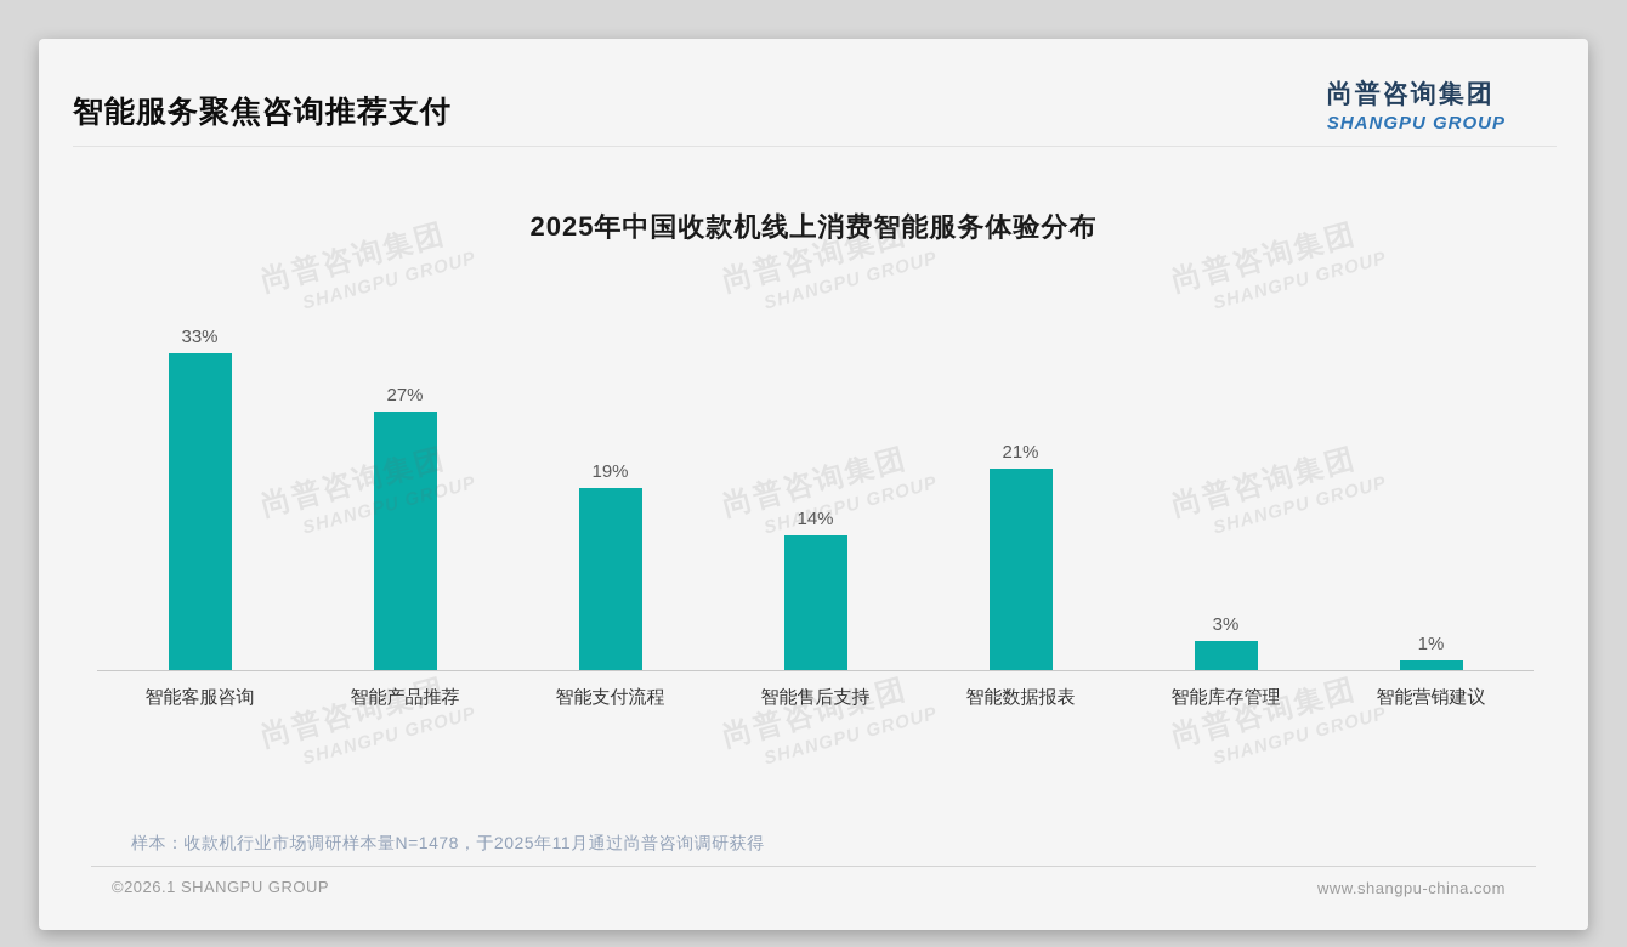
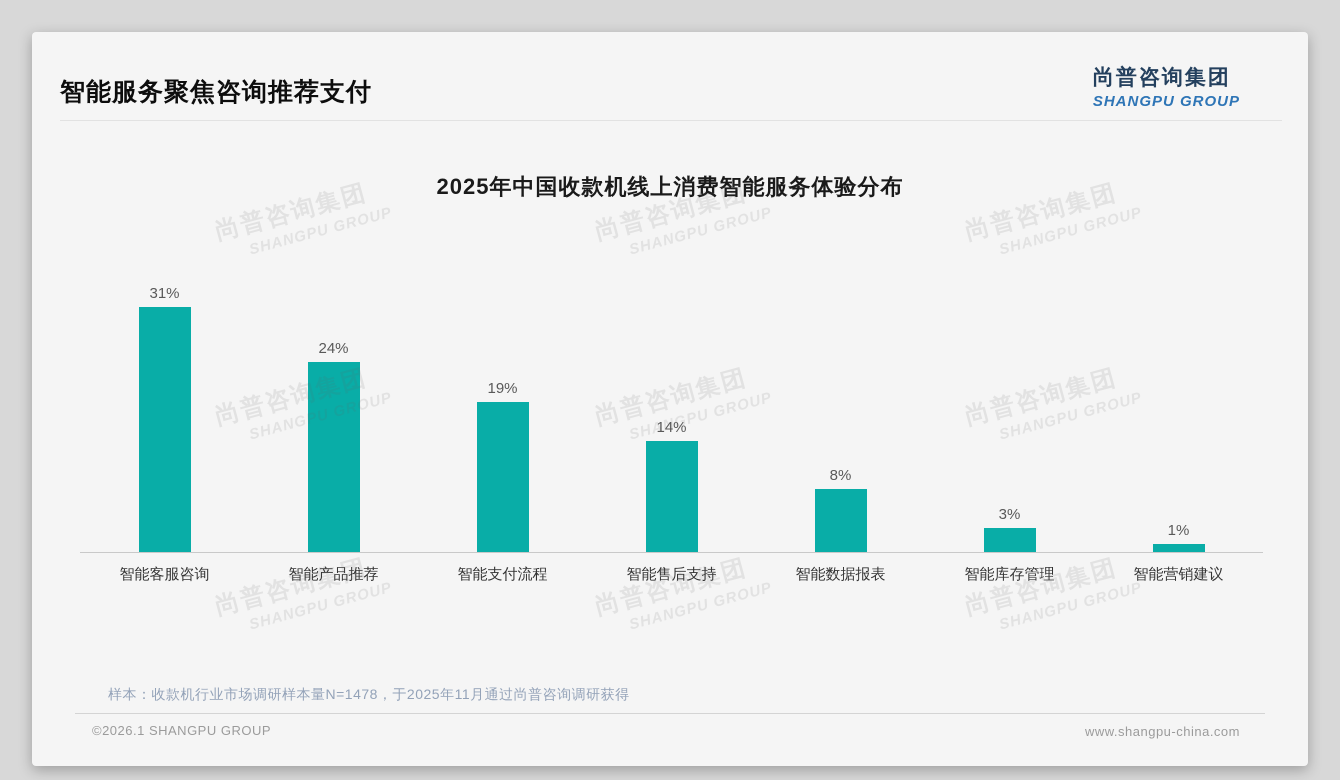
智能客服咨询: 33% -> 31%
智能产品推荐: 27% -> 24%
智能数据报表: 21% -> 8%
